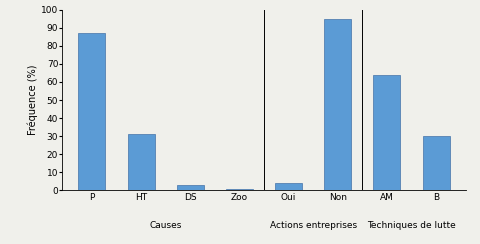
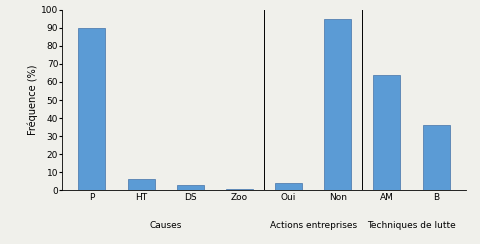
P: 87 -> 90
HT: 31 -> 6
B: 30 -> 36
